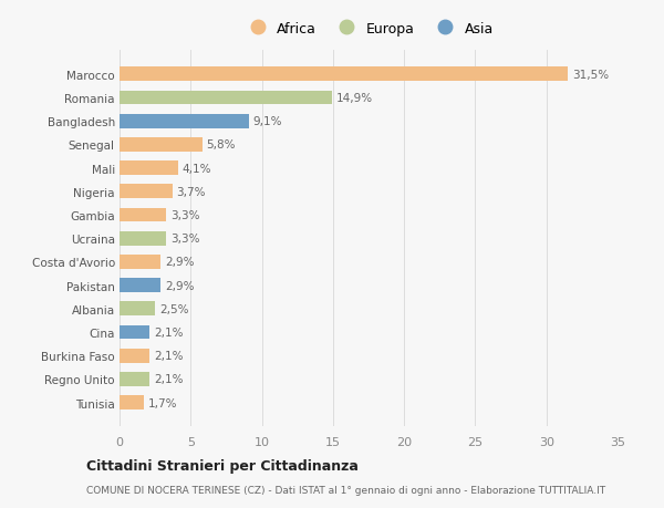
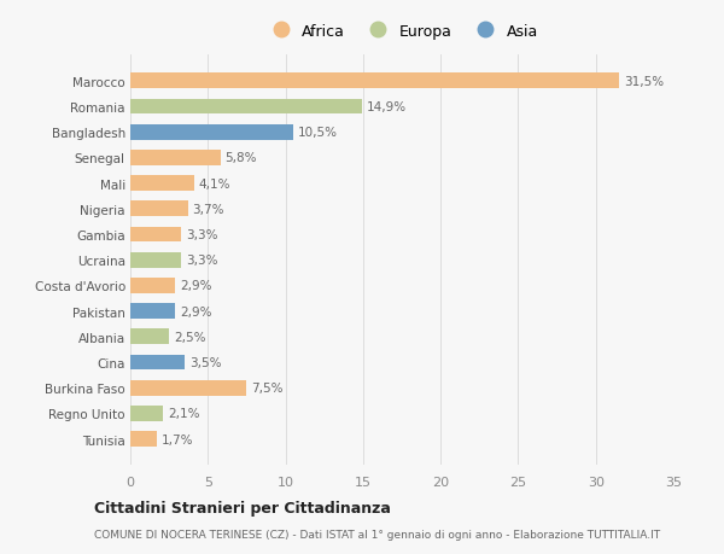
Bangladesh: 9,1% -> 10,5%
Cina: 2,1% -> 3,5%
Burkina Faso: 2,1% -> 7,5%
